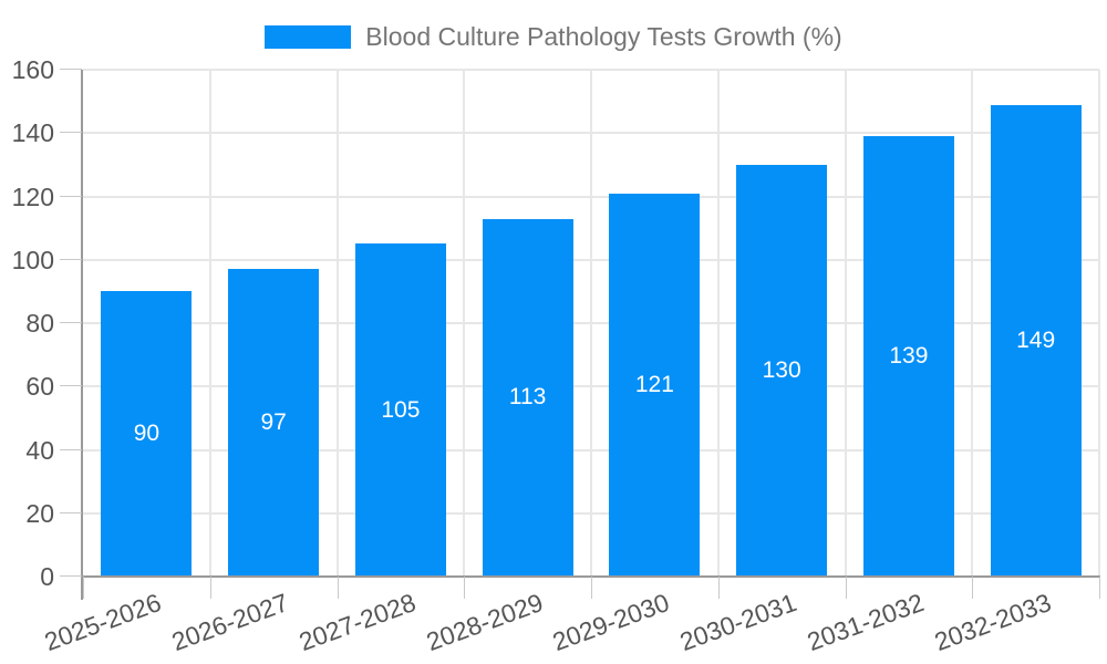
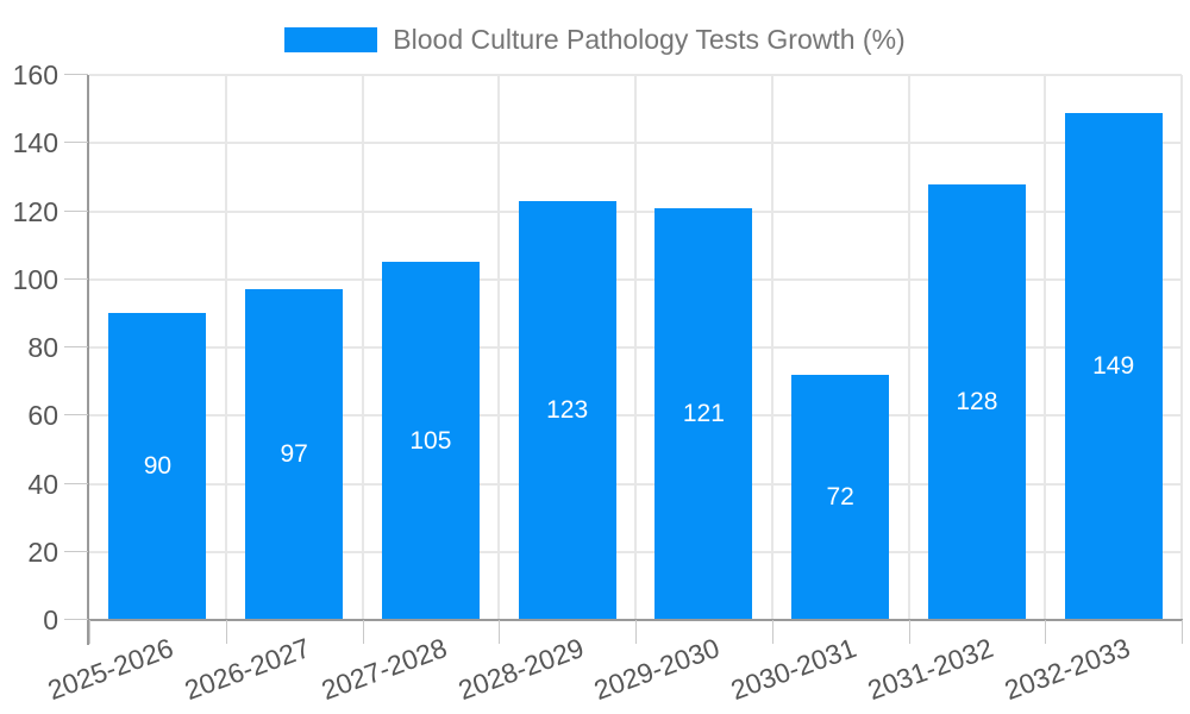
2028-2029: 113 -> 123
2030-2031: 130 -> 72
2031-2032: 139 -> 128
